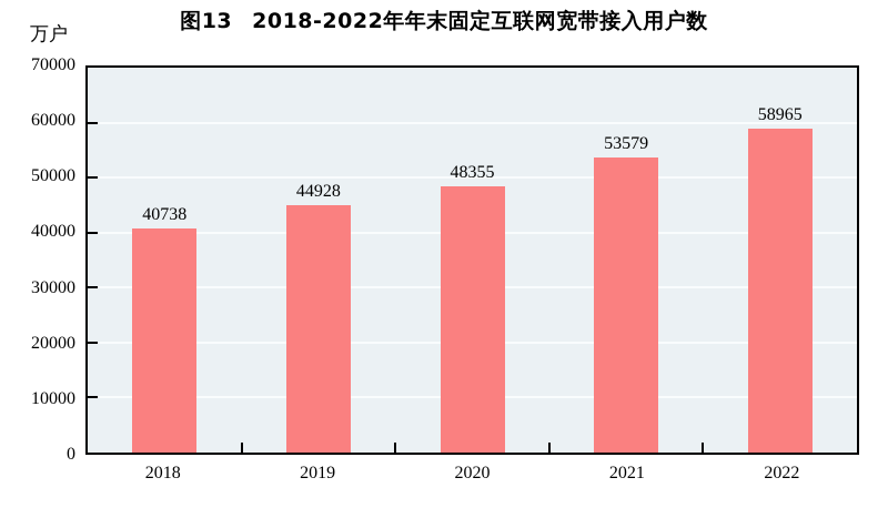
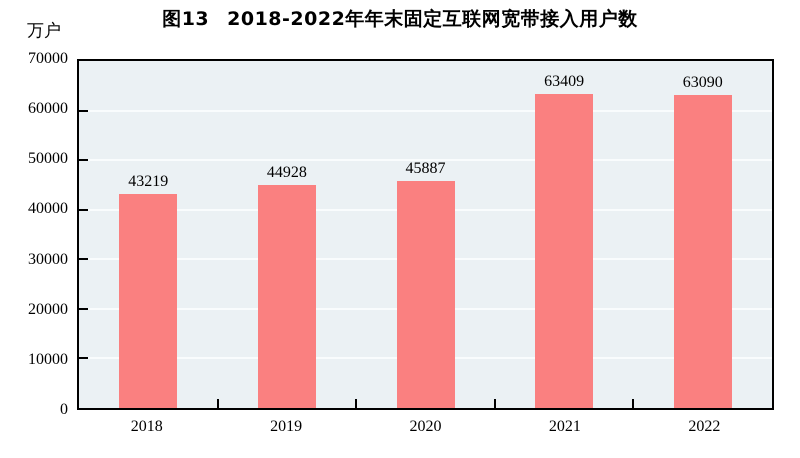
2018: 40738 -> 43219
2020: 48355 -> 45887
2021: 53579 -> 63409
2022: 58965 -> 63090
